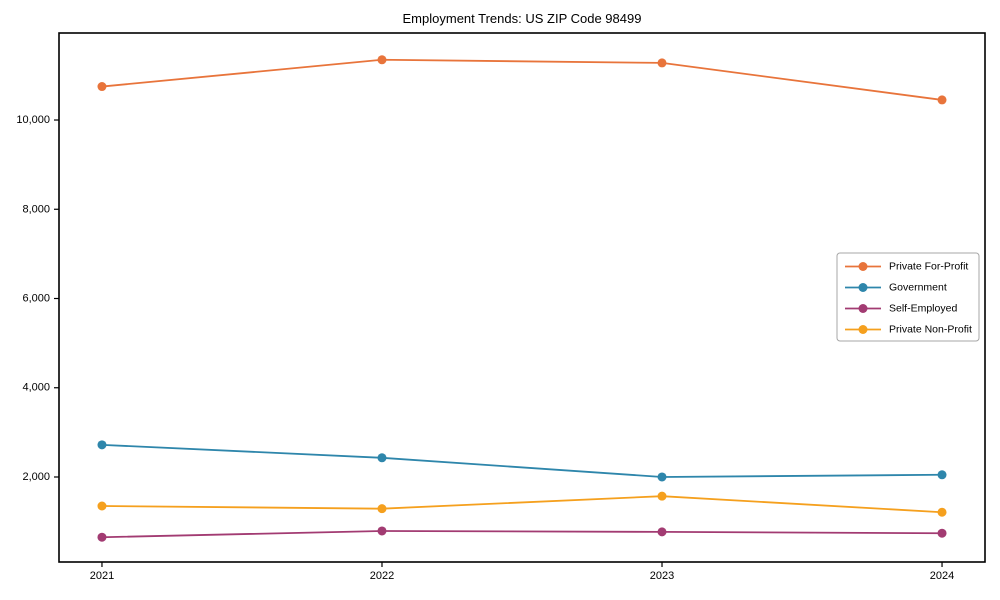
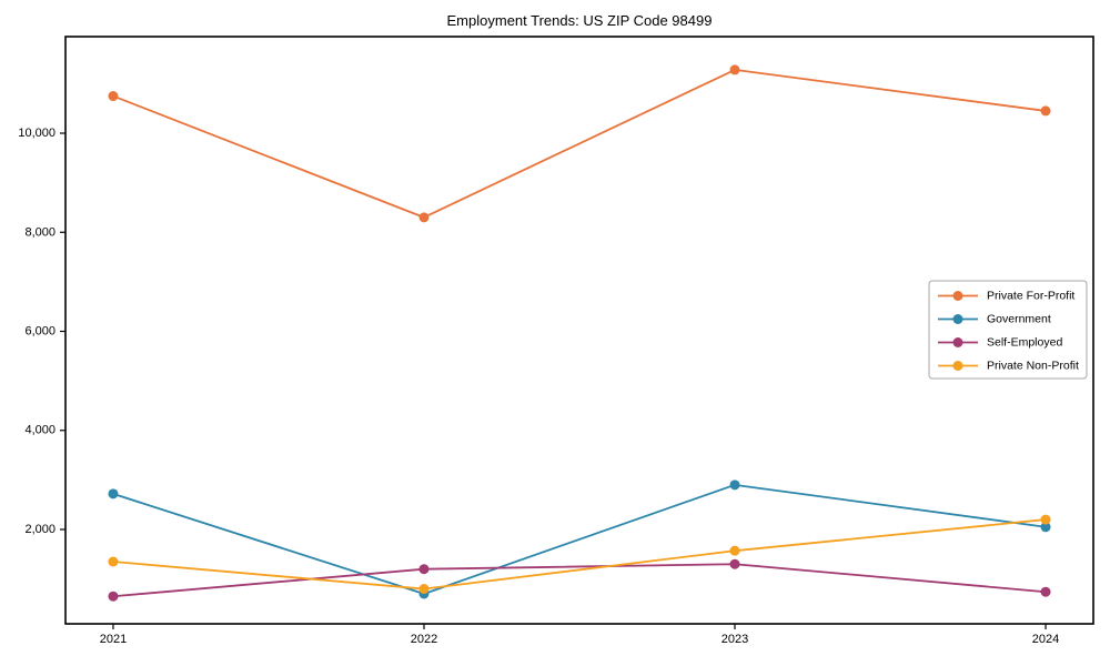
Private For-Profit/2022: 11400 -> 8300
Government/2022: 2400 -> 700
Self-Employed/2022: 800 -> 1200
Private Non-Profit/2022: 1300 -> 800
Government/2023: 2000 -> 2900
Self-Employed/2023: 800 -> 1300
Private Non-Profit/2024: 1200 -> 2200
